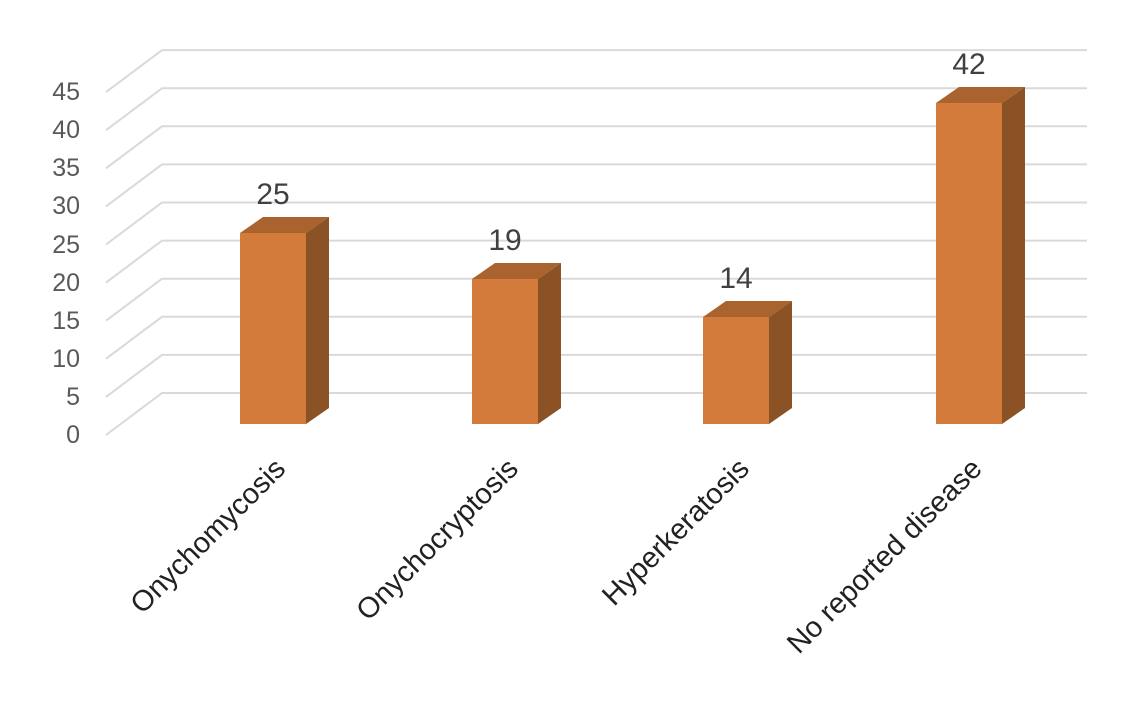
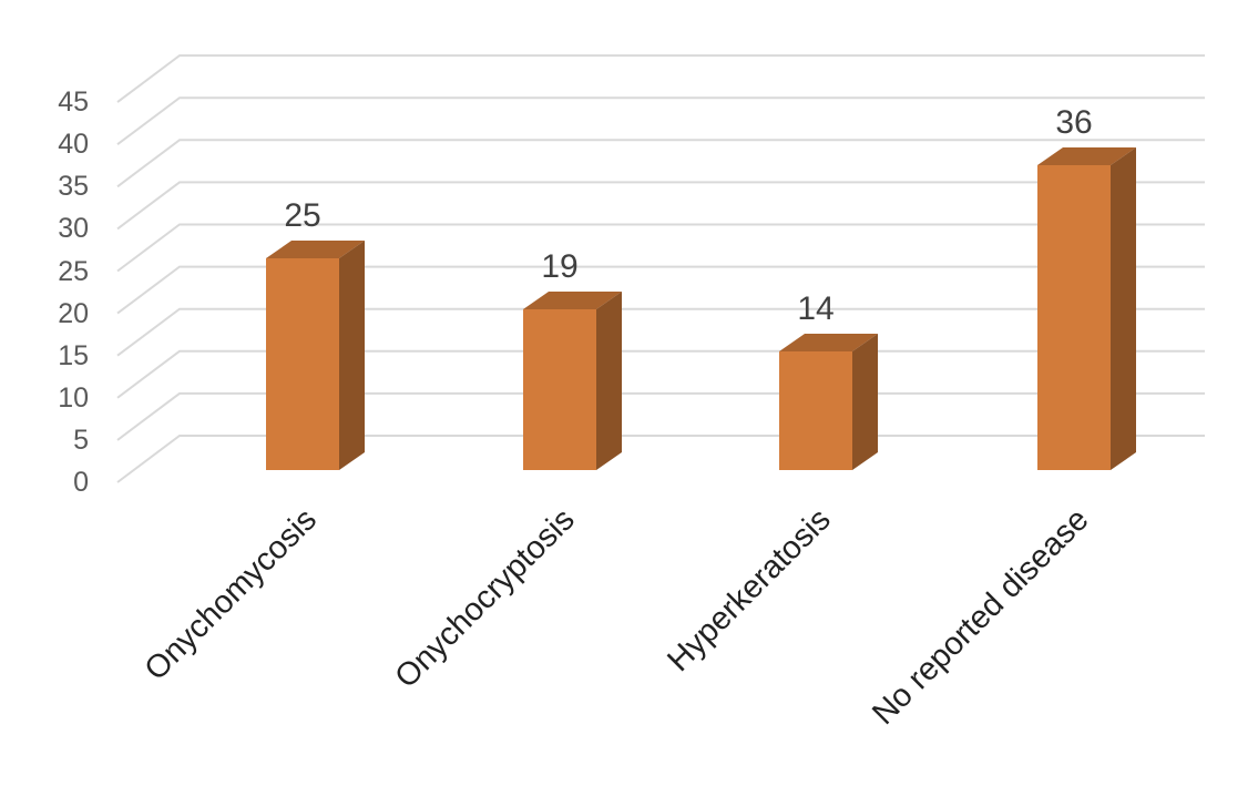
No reported disease: 42 -> 36
